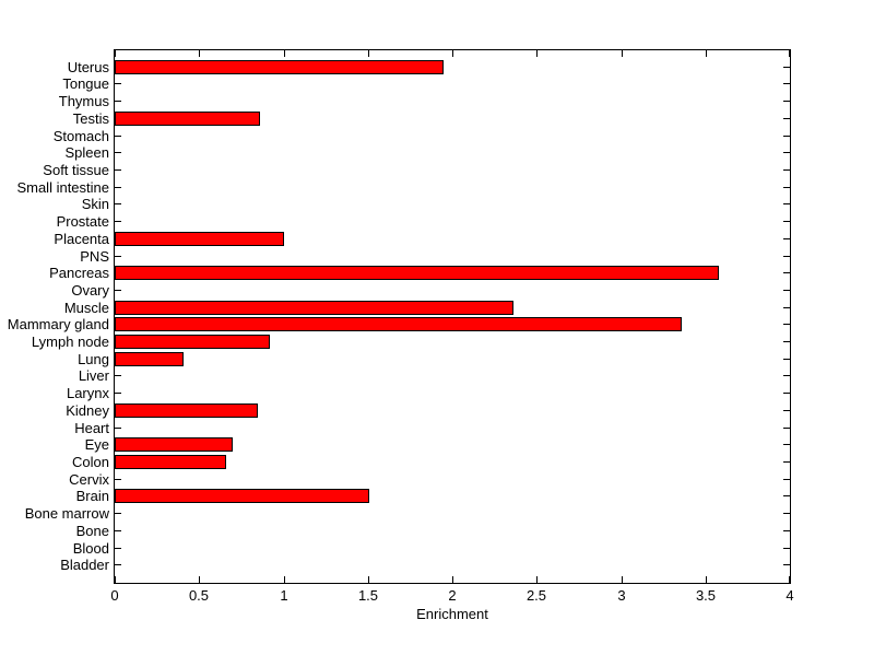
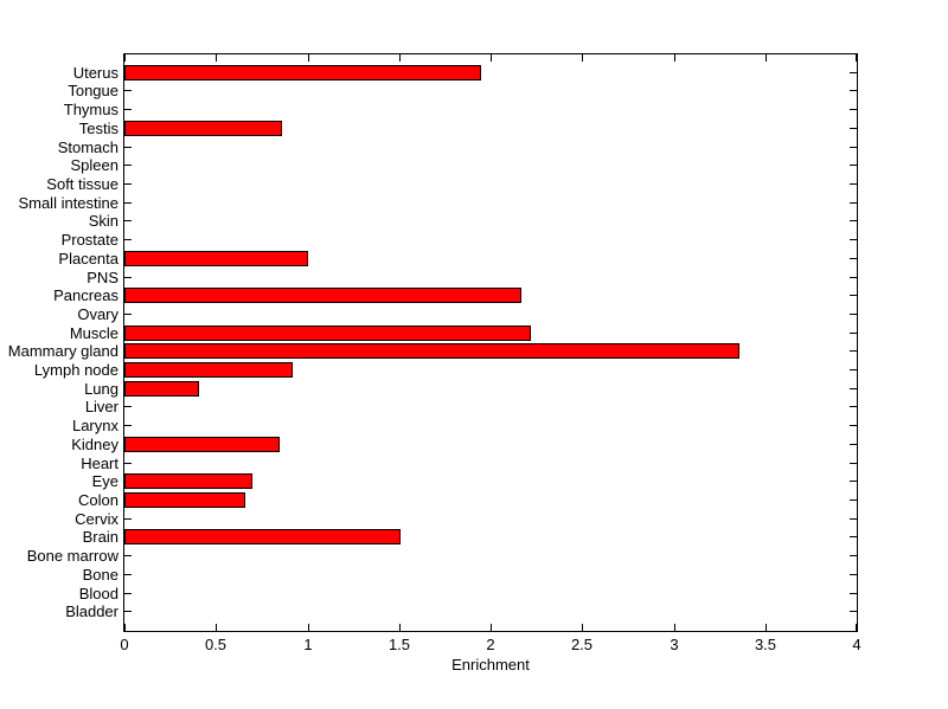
Pancreas: 3.58 -> 2.17
Muscle: 2.36 -> 2.22
